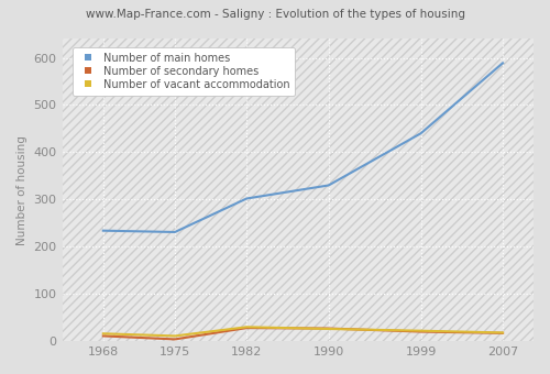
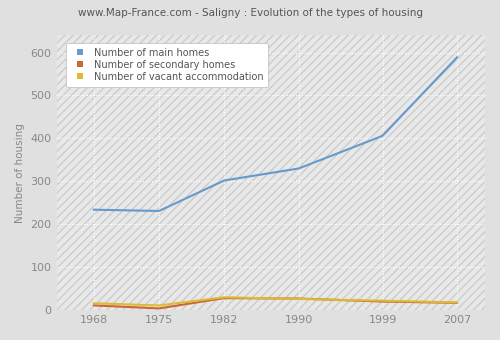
Number of main homes/1999: 440 -> 406
